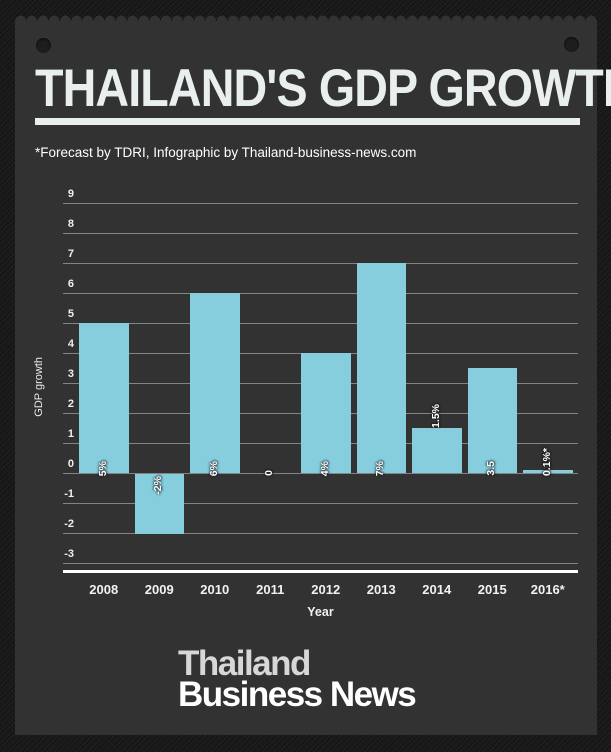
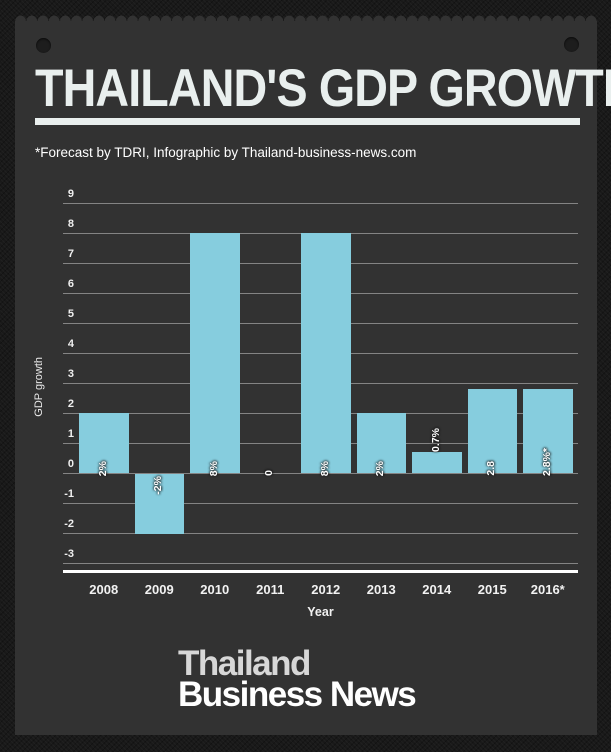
2008: 5% -> 2%
2010: 6% -> 8%
2012: 4% -> 8%
2013: 7% -> 2%
2014: 1.5% -> 0.7%
2015: 3.5 -> 2.8
2016*: 0.1 -> 2.8
